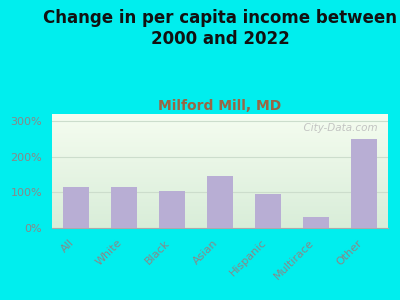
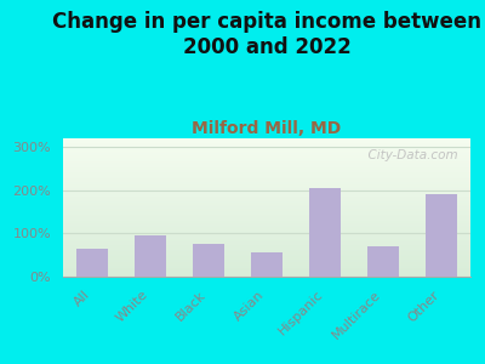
All: 115% -> 65%
White: 115% -> 95%
Black: 105% -> 75%
Asian: 145% -> 55%
Hispanic: 95% -> 205%
Multirace: 30% -> 70%
Other: 250% -> 190%
